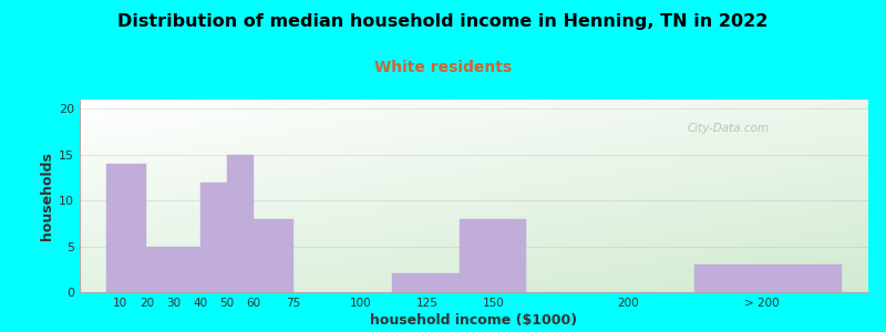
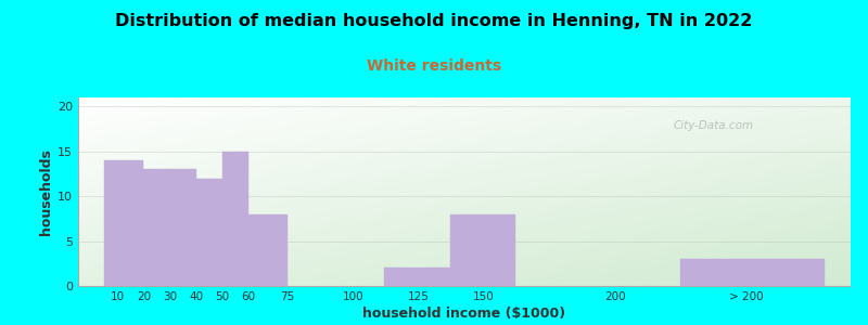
30: 5 -> 13
